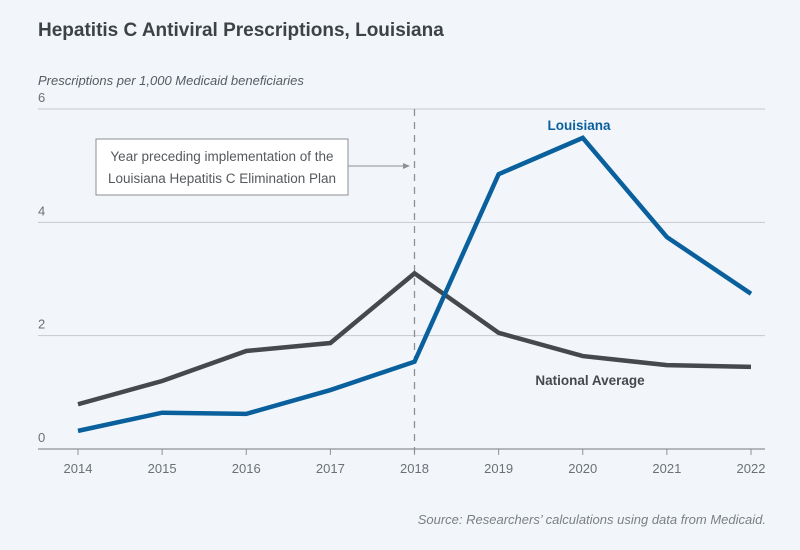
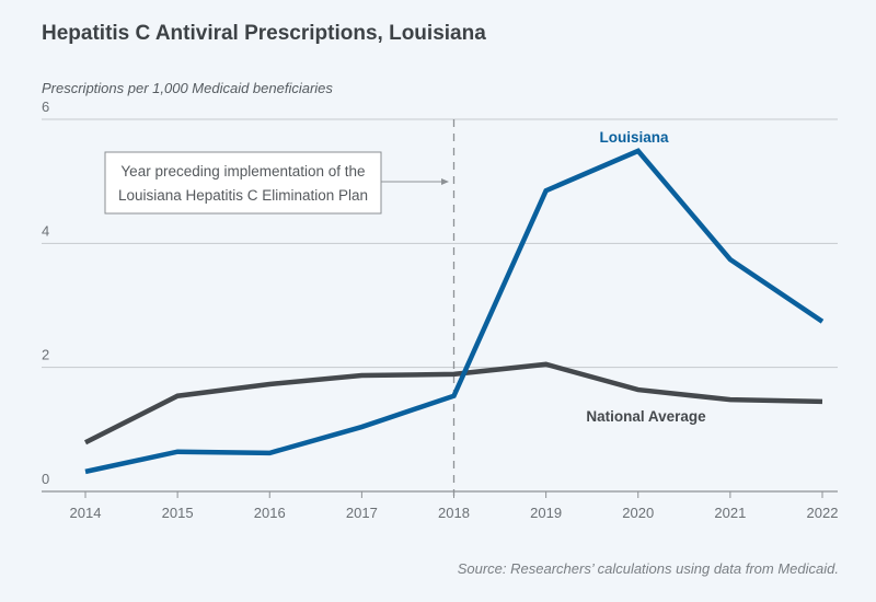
National Average/2015: 1.2 -> 1.5
National Average/2018: 3.1 -> 1.9
